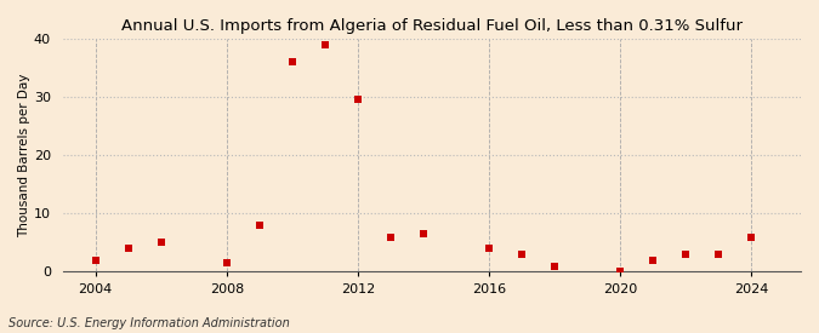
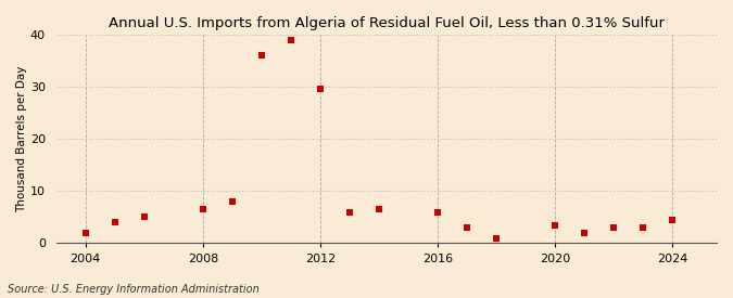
2008: 1.5 -> 6.5
2016: 4.0 -> 6.0
2020: 0.1 -> 3.5
2024: 6.0 -> 4.5
